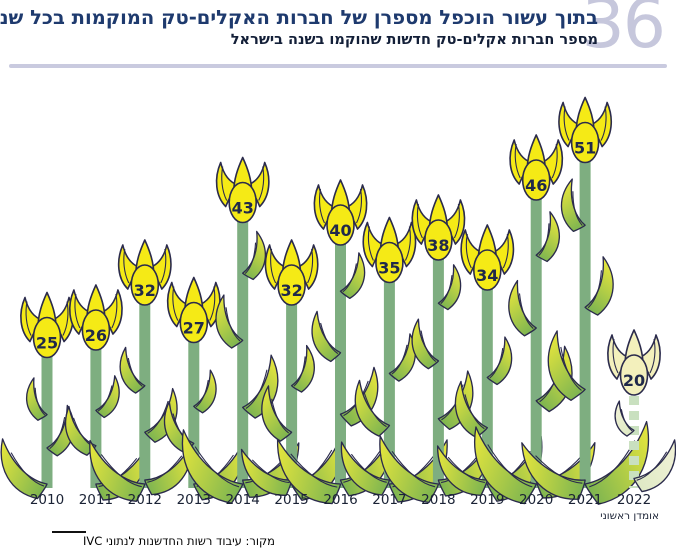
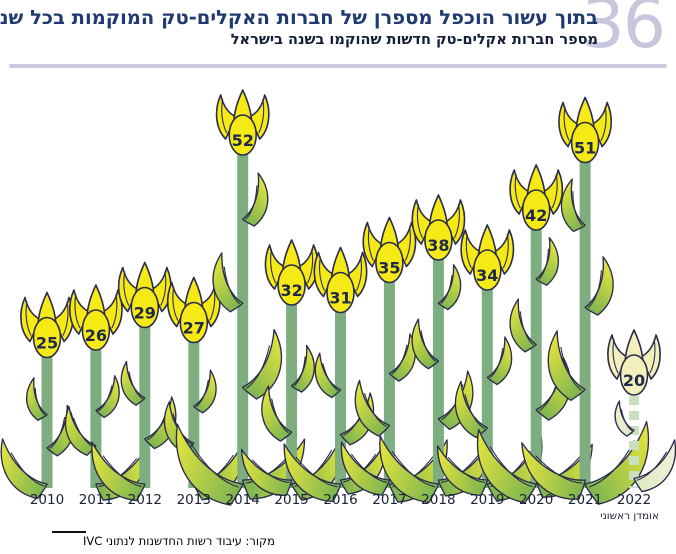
2012: 32 -> 29
2014: 43 -> 52
2016: 40 -> 31
2020: 46 -> 42
